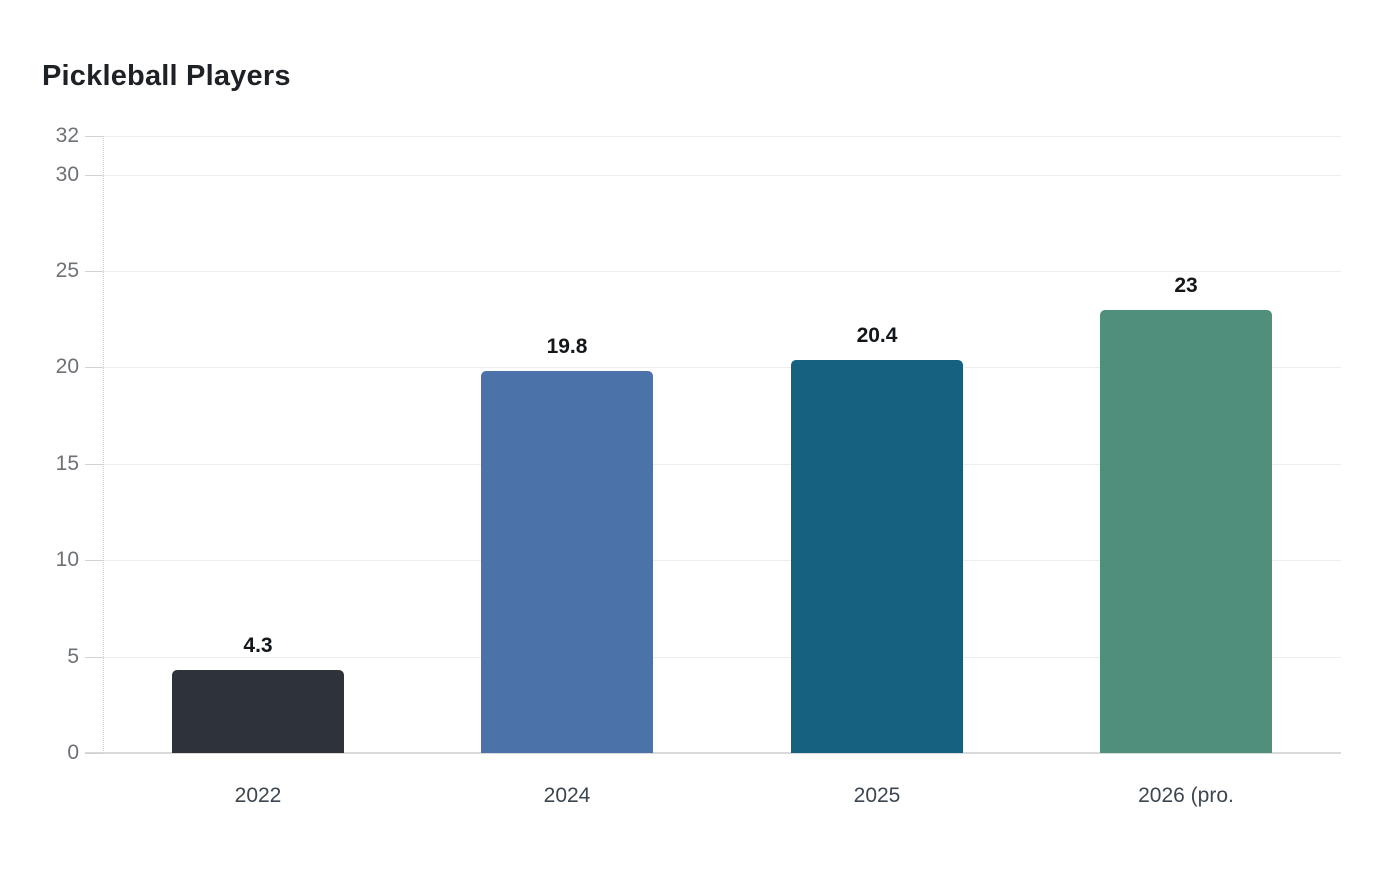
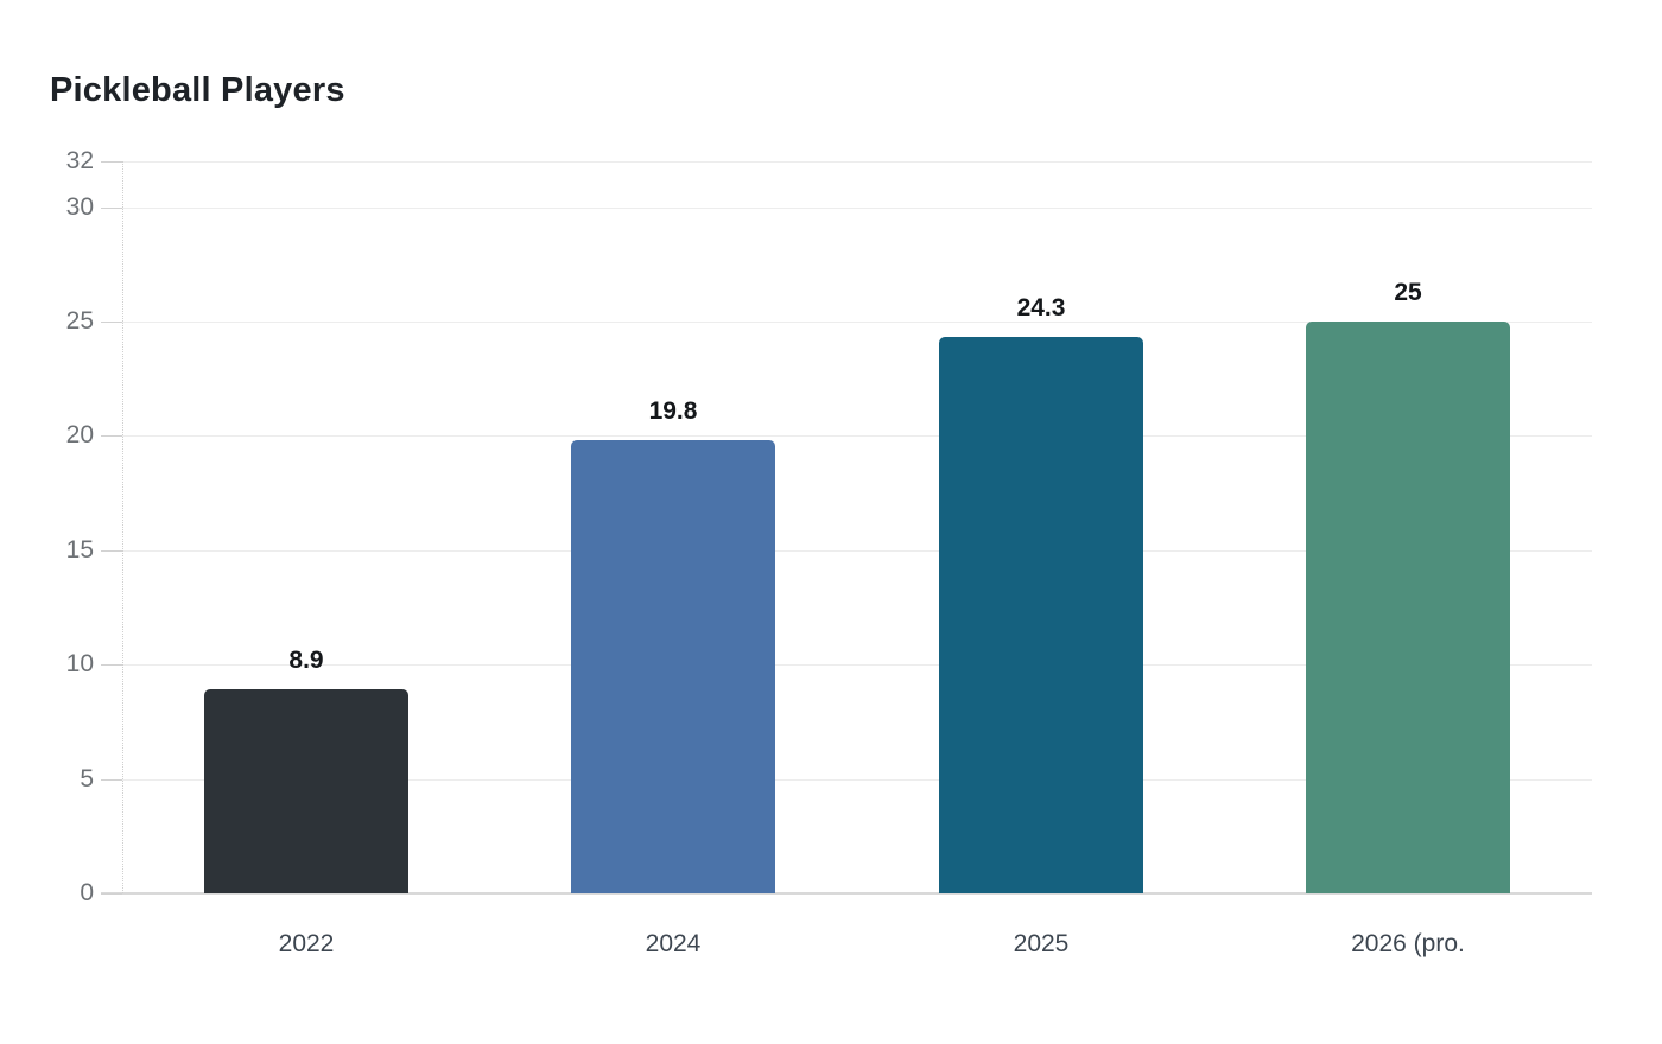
2022: 4.3 -> 8.9
2025: 20.4 -> 24.3
2026 (pro.: 23 -> 25
